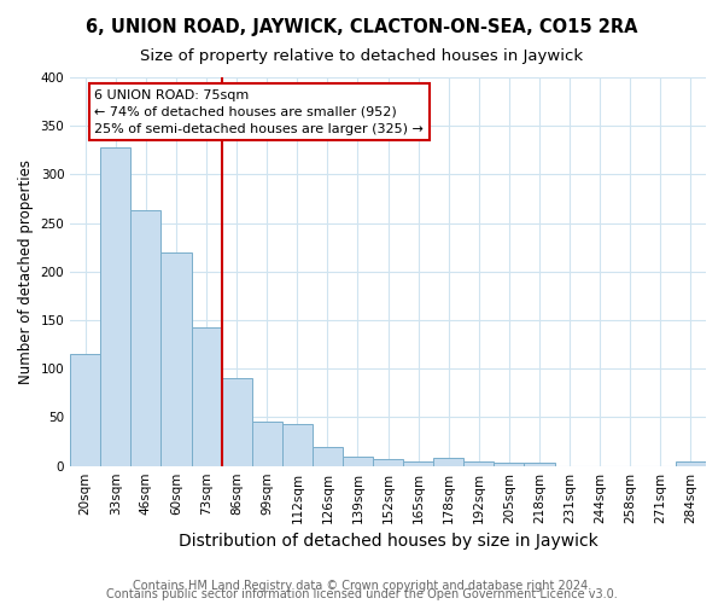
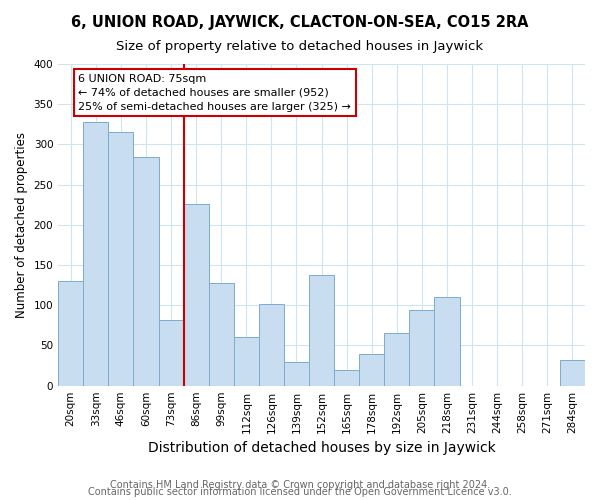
20sqm: 115 -> 130
46sqm: 263 -> 316
60sqm: 220 -> 284
73sqm: 142 -> 82
86sqm: 90 -> 226
99sqm: 45 -> 128
112sqm: 43 -> 60
126sqm: 20 -> 102
139sqm: 10 -> 30
152sqm: 7 -> 138
165sqm: 5 -> 20
178sqm: 8 -> 40
192sqm: 5 -> 66
205sqm: 3 -> 94
218sqm: 3 -> 110
284sqm: 5 -> 32
